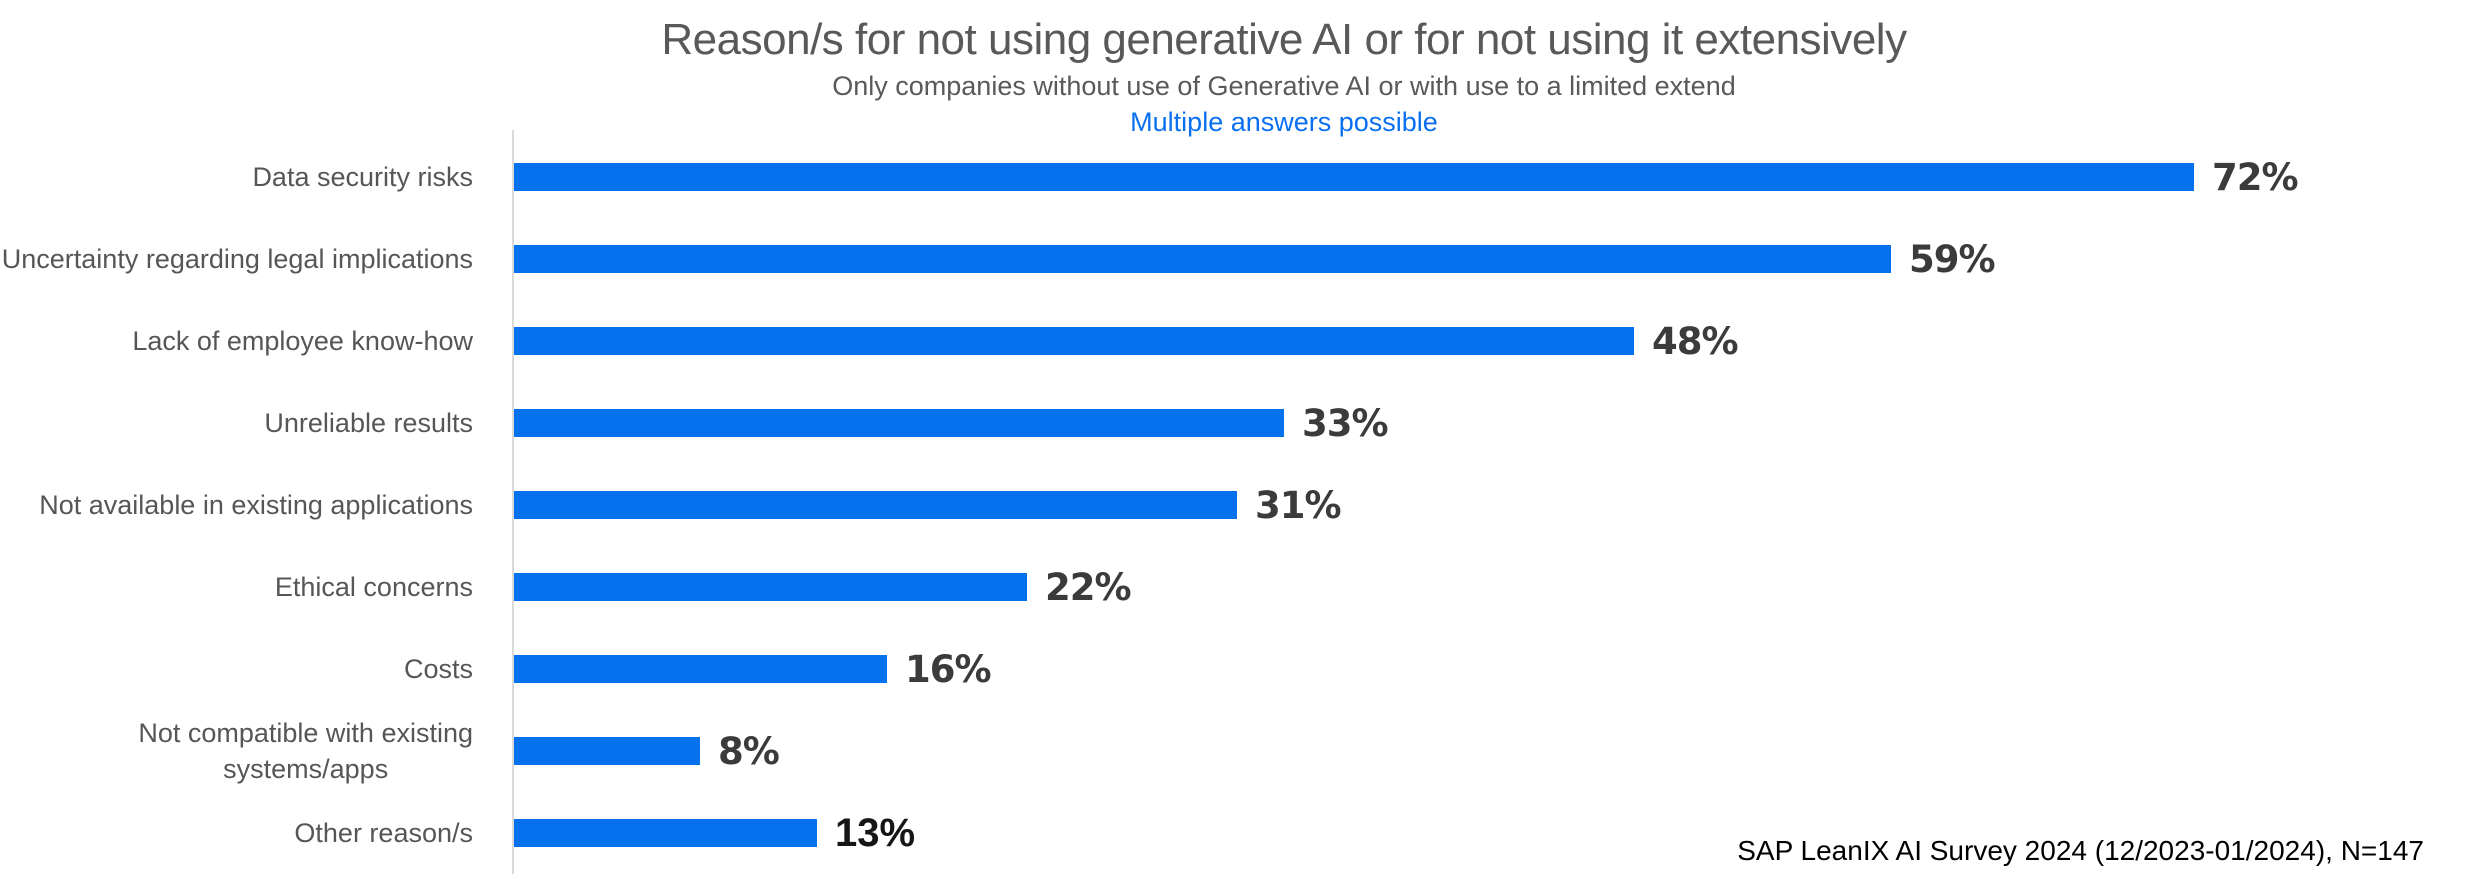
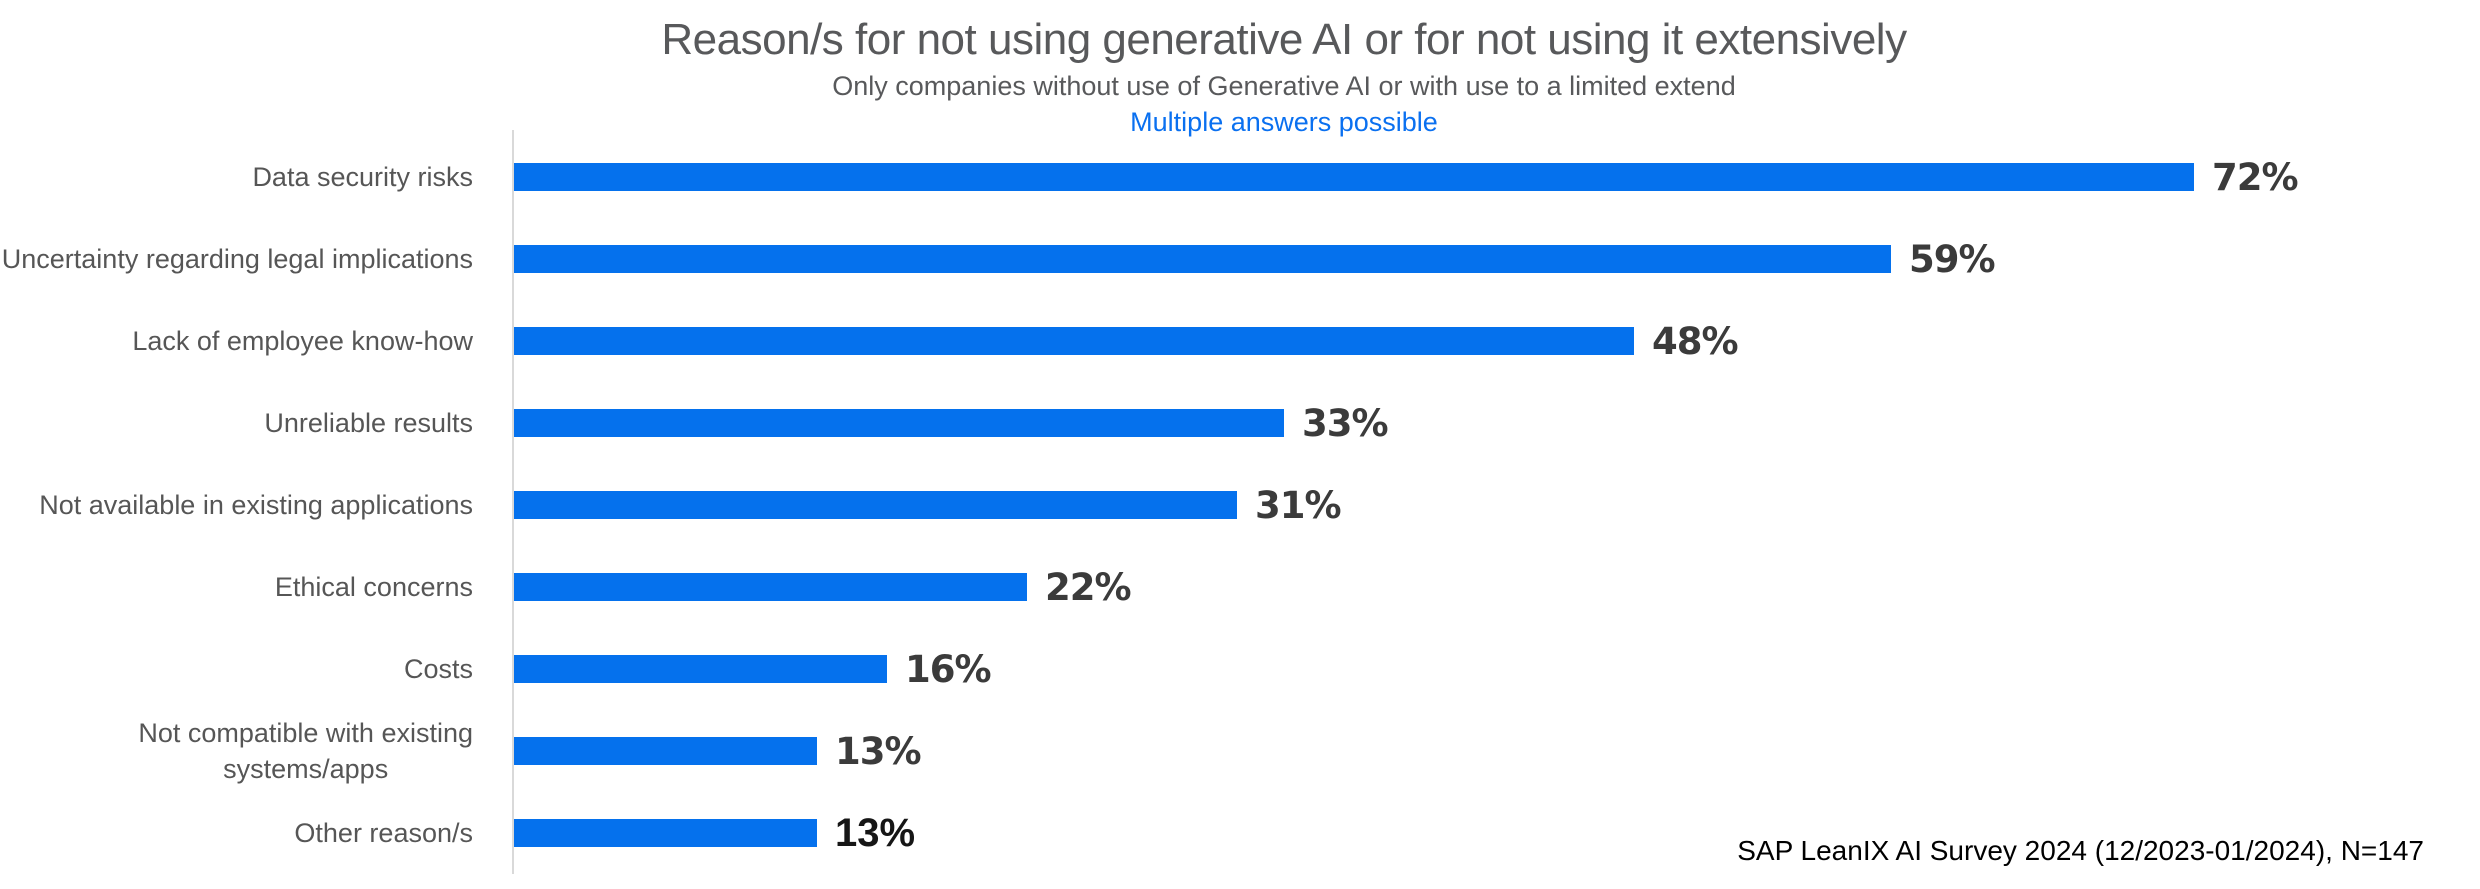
Not compatible with existing systems/apps: 8% -> 13%
